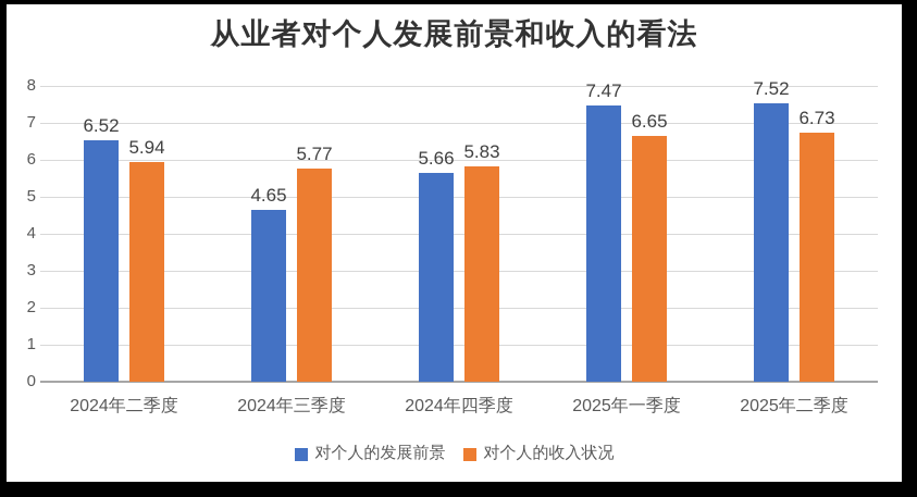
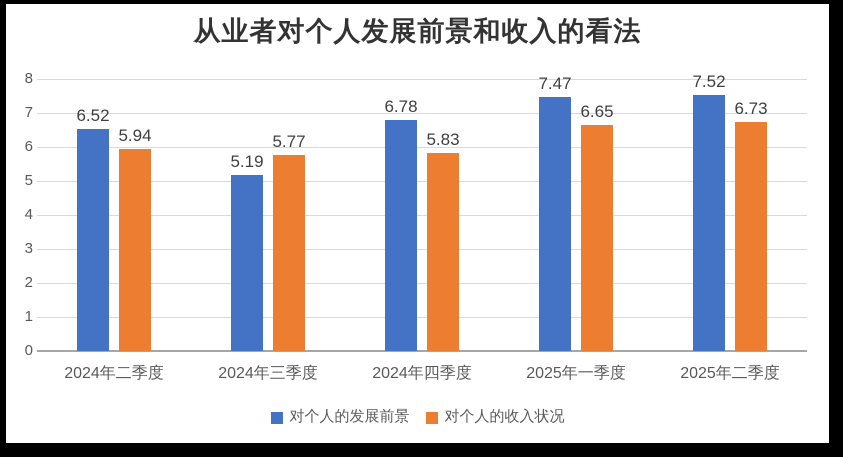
对个人的发展前景/2024年三季度: 4.65 -> 5.19
对个人的发展前景/2024年四季度: 5.66 -> 6.78
